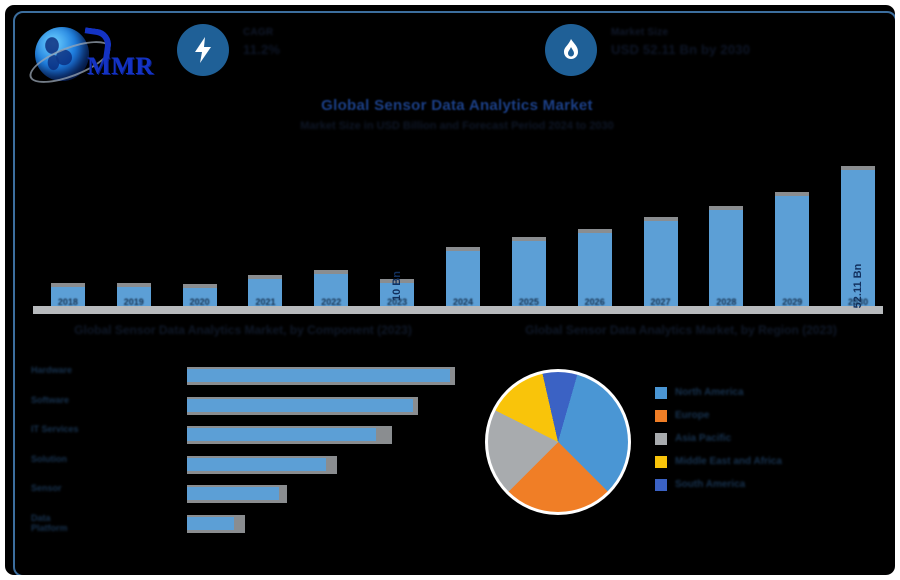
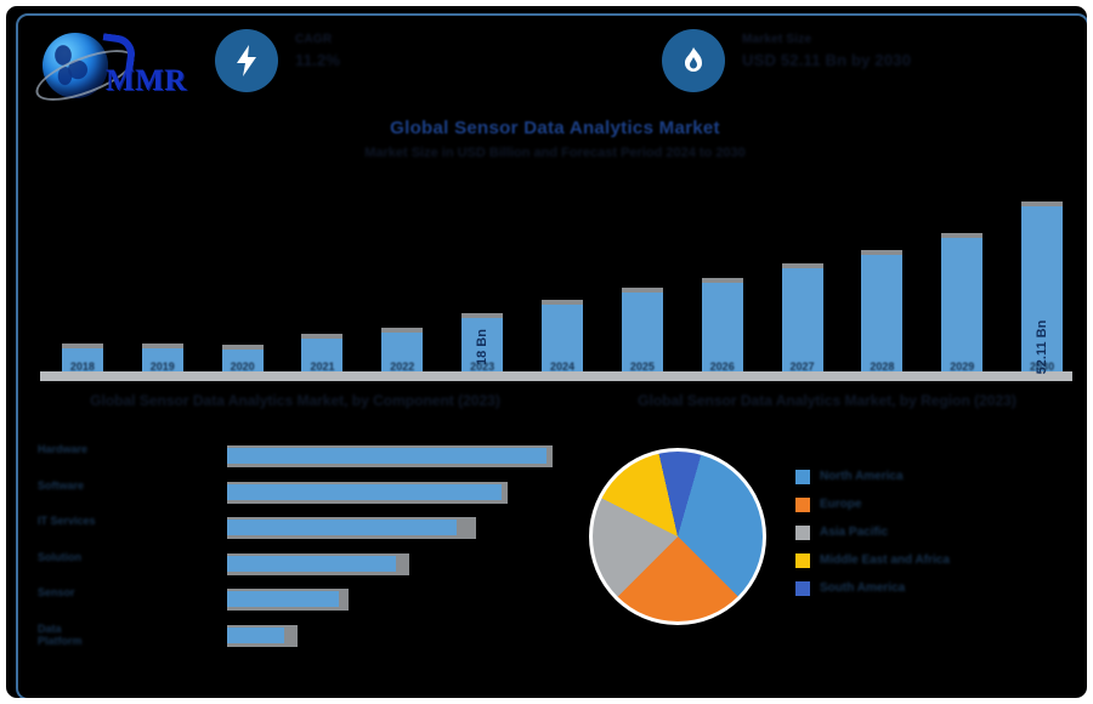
Global Sensor Data Analytics Market/2023: 10 -> 18
